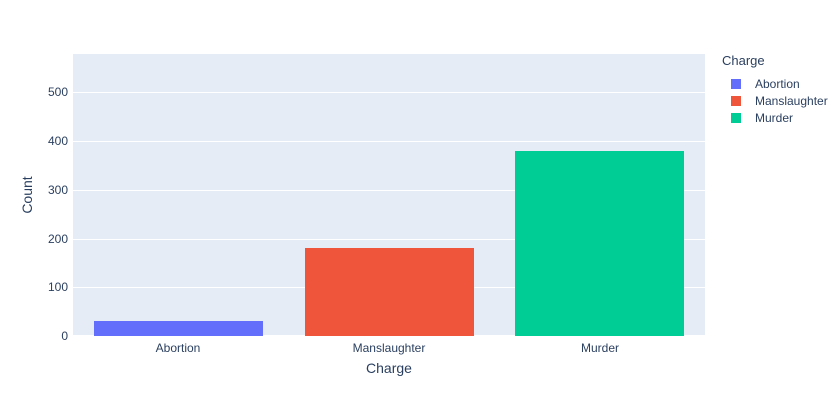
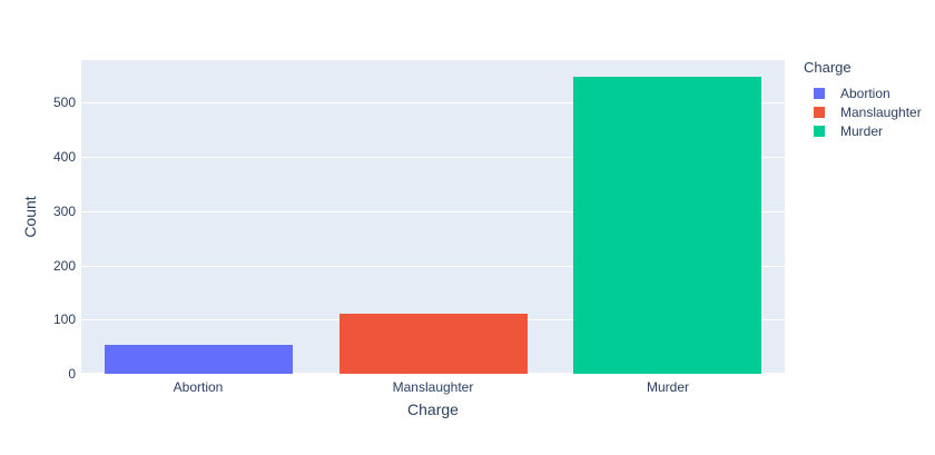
Abortion: 30 -> 50
Manslaughter: 180 -> 110
Murder: 380 -> 550
